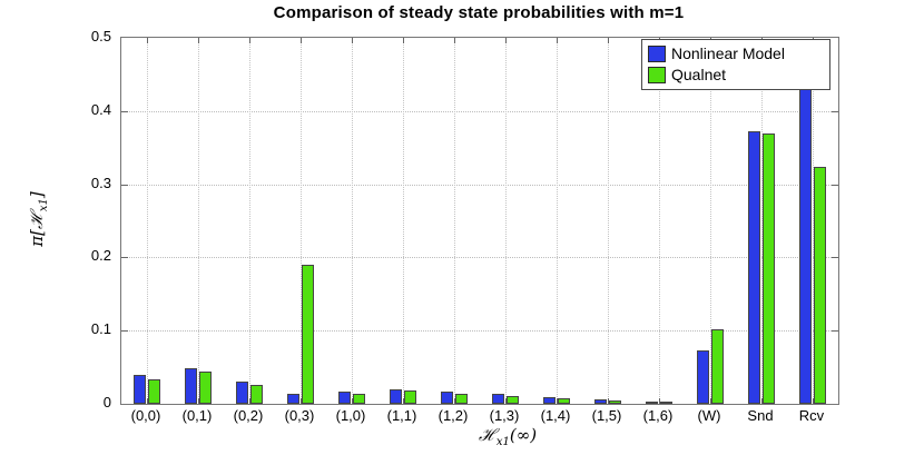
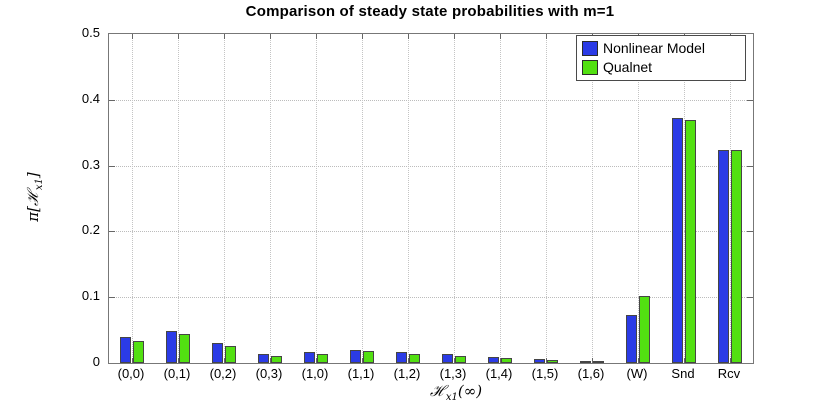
Qualnet/(0,3): 0.19 -> 0.01
Nonlinear Model/Rcv: 0.45 -> 0.32
